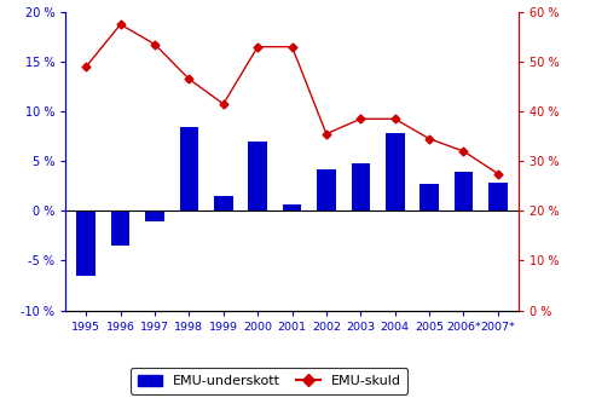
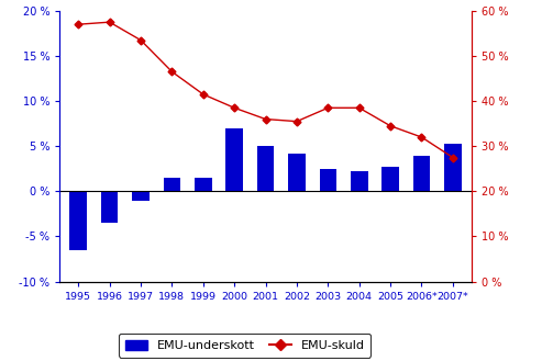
EMU-skuld/1995: 49.0 % -> 57.0 %
EMU-underskott/1998: 8.4 % -> 1.5 %
EMU-skuld/2000: 53.0 % -> 38.5 %
EMU-underskott/2001: 0.6 % -> 5.0 %
EMU-skuld/2001: 53.0 % -> 36.0 %
EMU-underskott/2003: 4.8 % -> 2.5 %
EMU-underskott/2004: 7.8 % -> 2.2 %
EMU-underskott/2007*: 2.8 % -> 5.3 %
